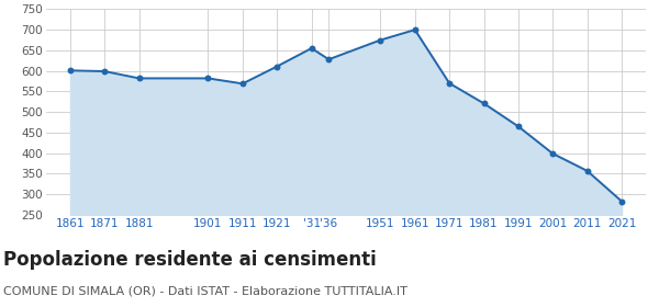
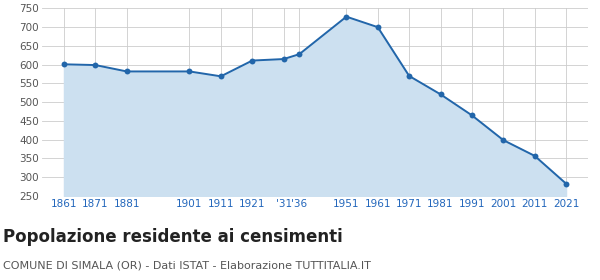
'31: 655 -> 615
1951: 675 -> 728
